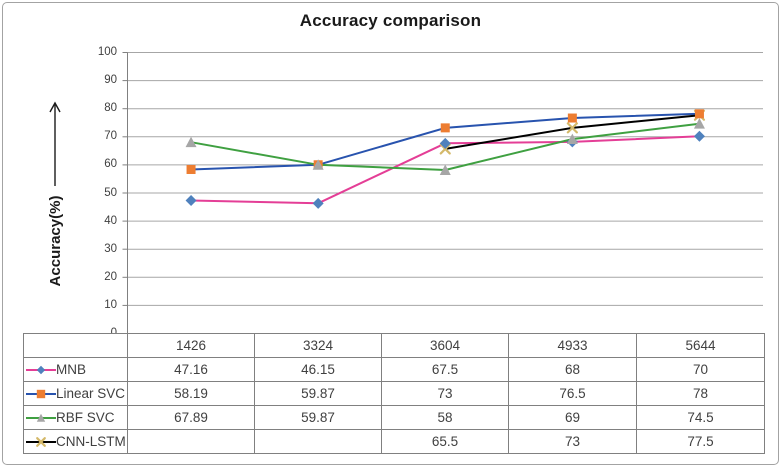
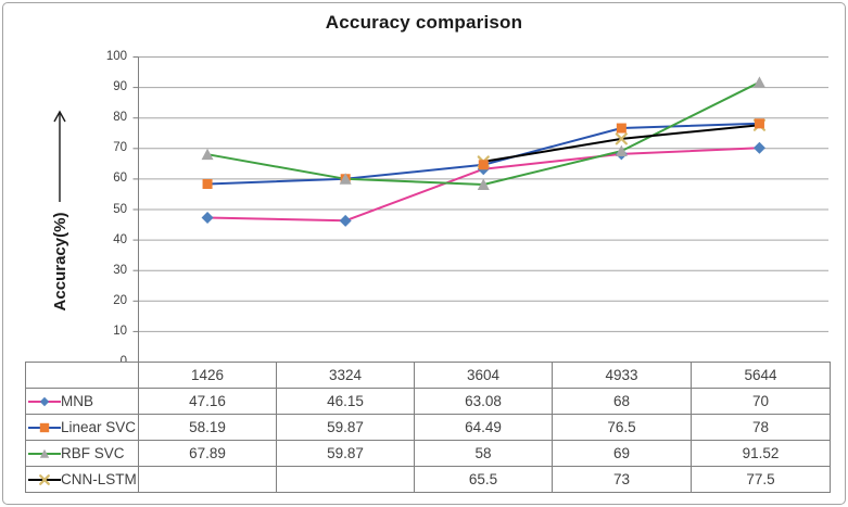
MNB/3604: 67.5 -> 63.08
Linear SVC/3604: 73 -> 64.49
RBF SVC/5644: 74.5 -> 91.52
